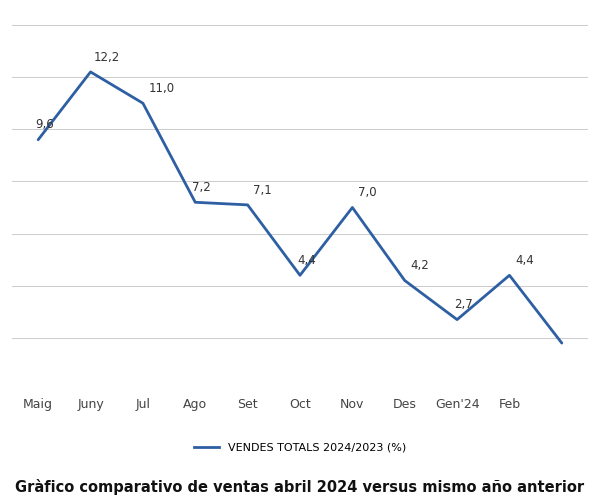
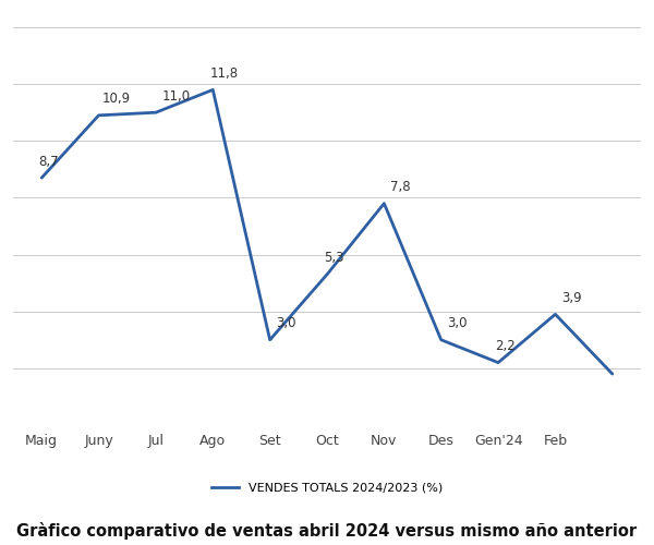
Maig: 9,6 -> 8,7
Juny: 12,2 -> 10,9
Ago: 7,2 -> 11,8
Set: 7,1 -> 3,0
Oct: 4,4 -> 5,3
Nov: 7,0 -> 7,8
Des: 4,2 -> 3,0
Gen'24: 2,7 -> 2,2
Feb: 4,4 -> 3,9
